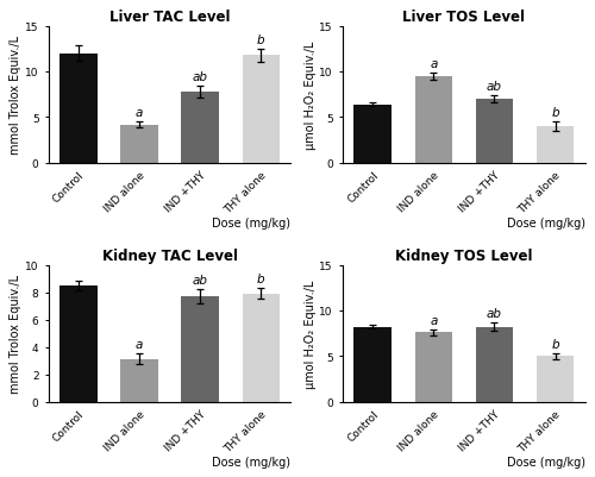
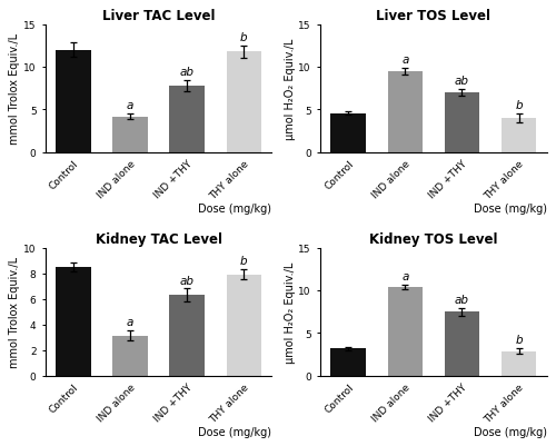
Liver TOS Level/Control: 6.4 -> 4.6
Kidney TAC Level/IND +THY: 7.7 -> 6.3
Kidney TOS Level/Control: 8.2 -> 3.2
Kidney TOS Level/IND alone: 7.6 -> 10.4
Kidney TOS Level/IND +THY: 8.2 -> 7.5
Kidney TOS Level/THY alone: 5.0 -> 2.9
